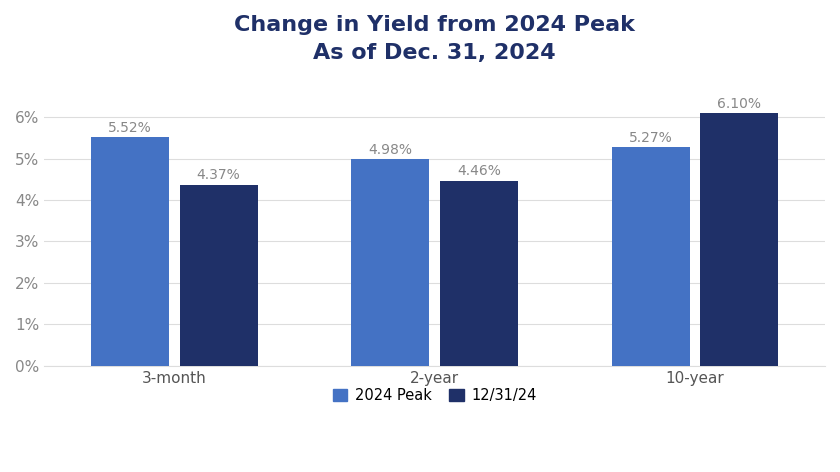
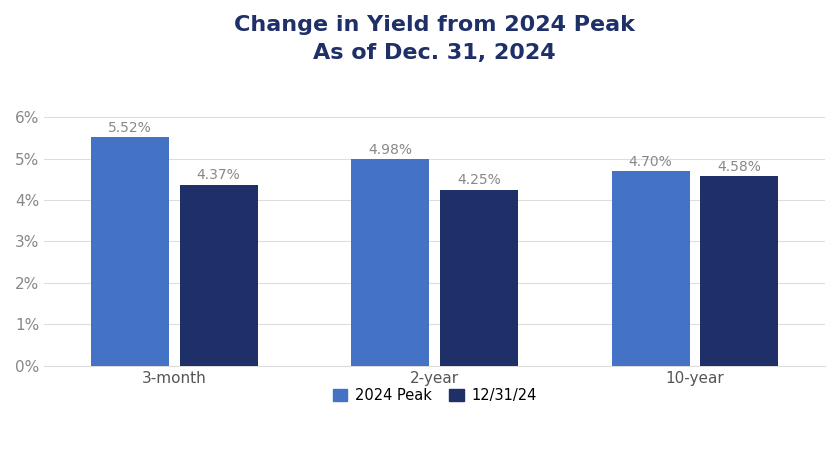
12/31/24/2-year: 4.46% -> 4.25%
2024 Peak/10-year: 5.27% -> 4.70%
12/31/24/10-year: 6.10% -> 4.58%
